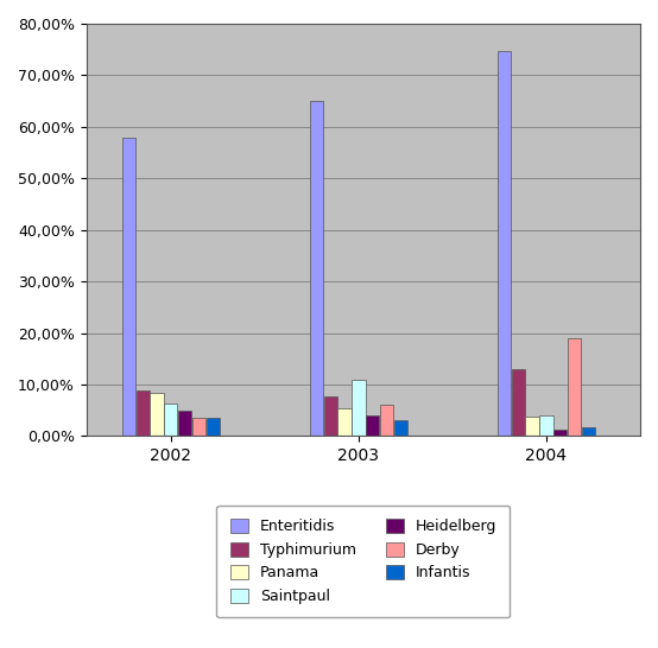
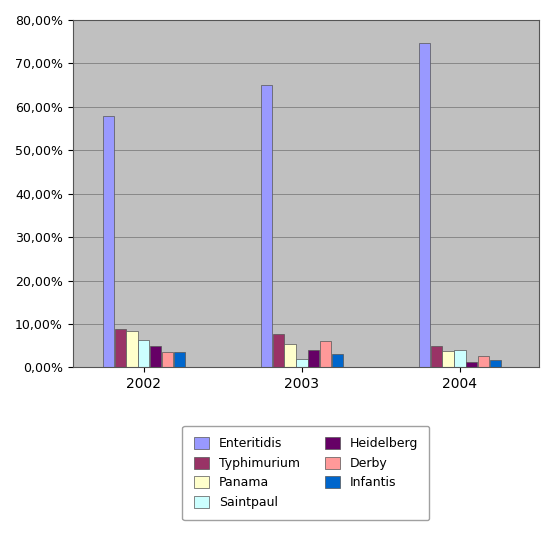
Saintpaul/2003: 11,0% -> 2,0%
Typhimurium/2004: 13,0% -> 5,0%
Derby/2004: 19,0% -> 2,6%
